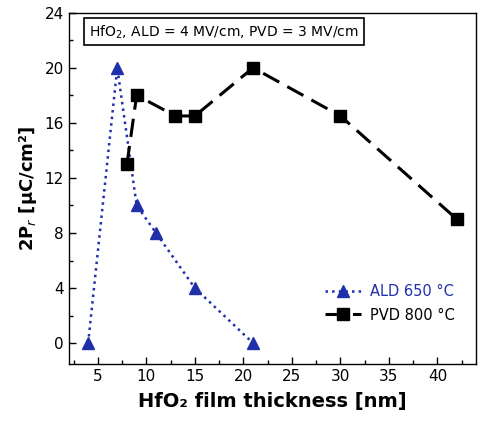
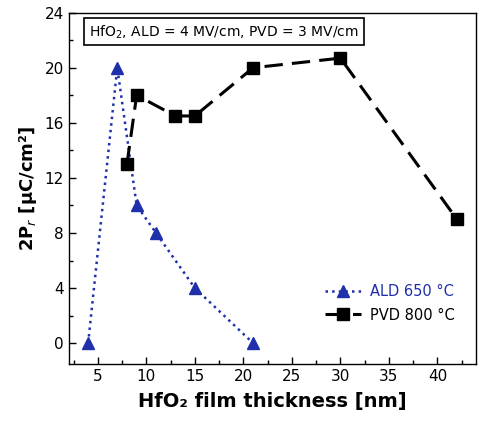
PVD 800 °C/30: 16.5 -> 20.7
